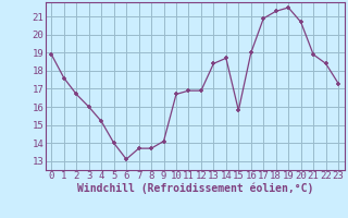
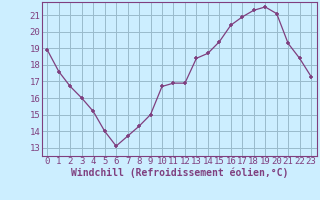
8: 13.7 -> 14.3
9: 14.1 -> 15.0
15: 15.8 -> 19.4
16: 19.0 -> 20.4
20: 20.7 -> 21.1
21: 18.9 -> 19.3
